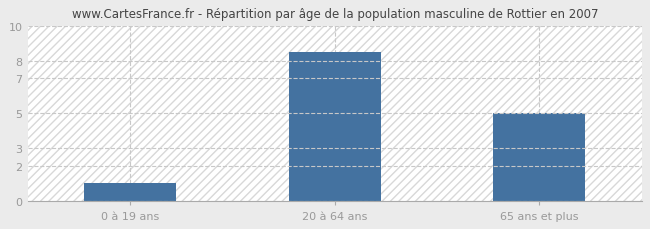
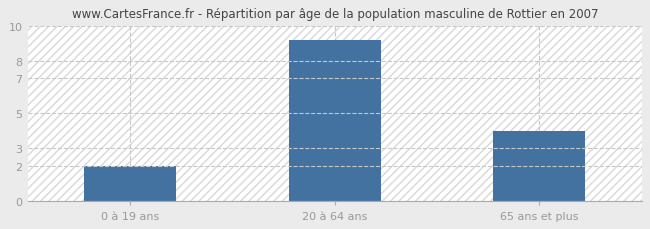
0 à 19 ans: 1.0 -> 2.0
20 à 64 ans: 8.5 -> 9.2
65 ans et plus: 5.0 -> 4.0
